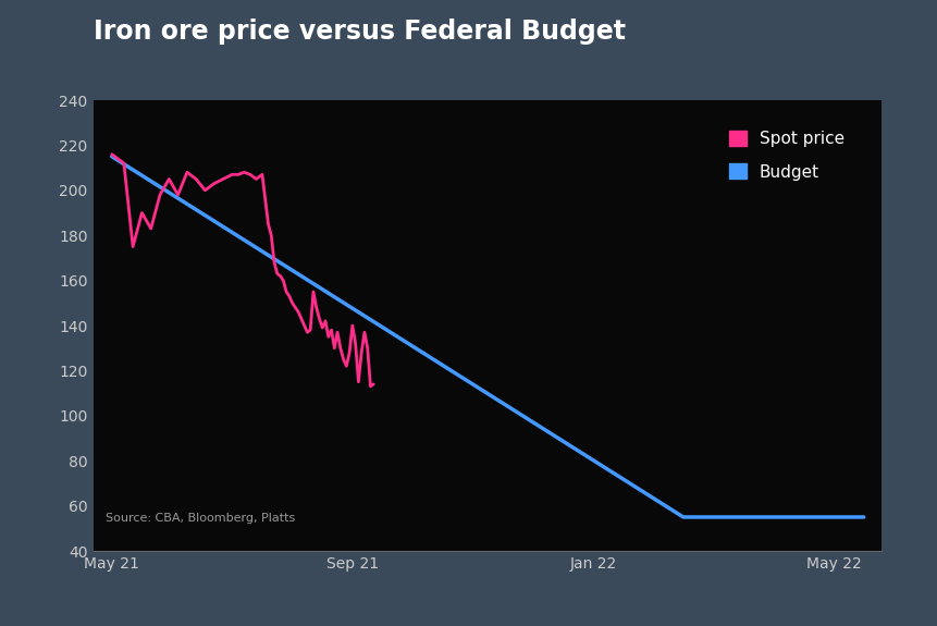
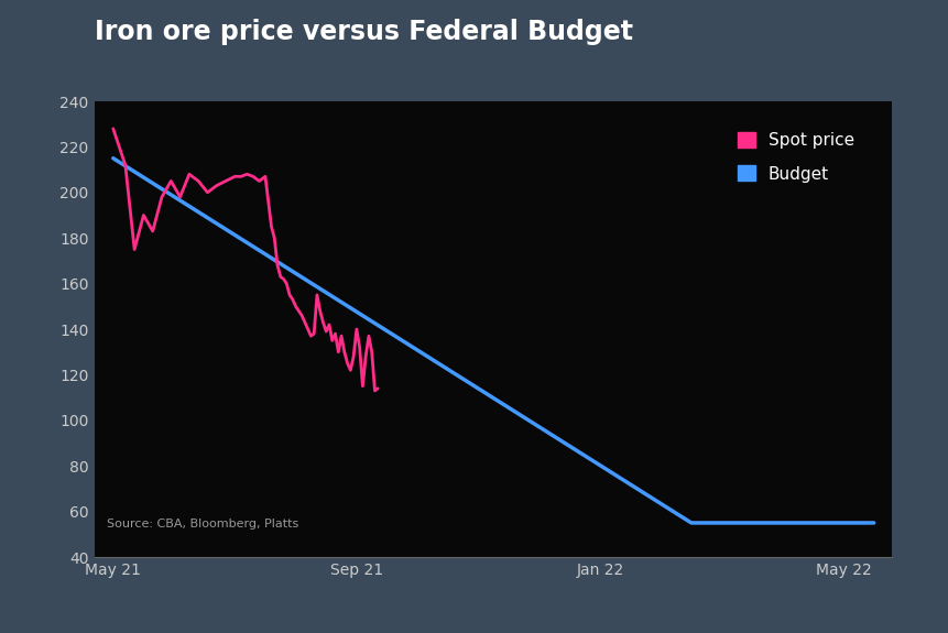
Spot price/May 21: 216 -> 228
